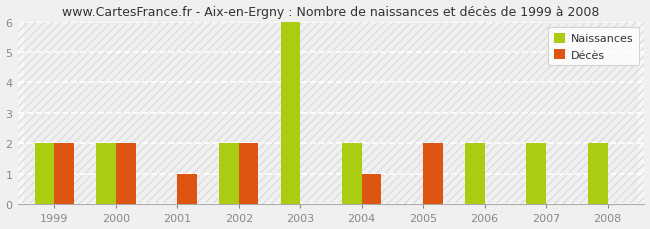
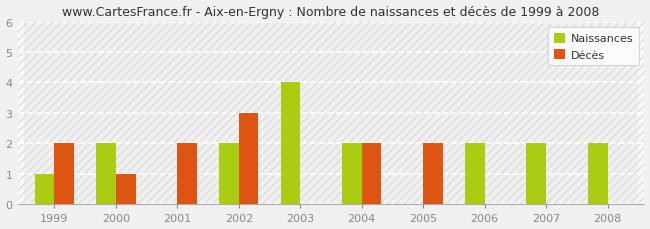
Naissances/1999: 2 -> 1
Décès/2000: 2 -> 1
Décès/2001: 1 -> 2
Décès/2002: 2 -> 3
Naissances/2003: 6 -> 4
Décès/2004: 1 -> 2
